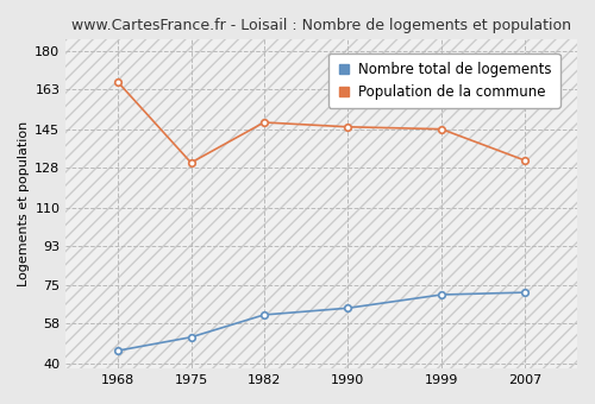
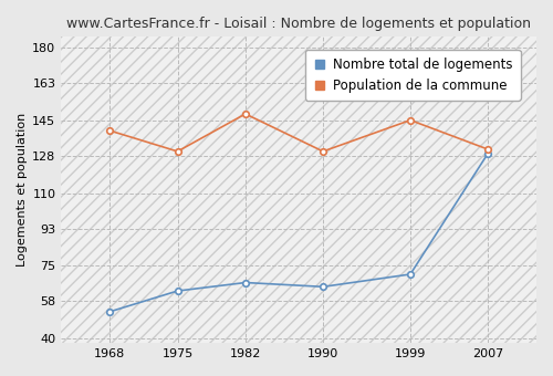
Nombre total de logements/1968: 46 -> 53
Population de la commune/1968: 166 -> 140
Nombre total de logements/1975: 52 -> 63
Nombre total de logements/1982: 62 -> 67
Population de la commune/1990: 146 -> 130
Nombre total de logements/2007: 72 -> 129
